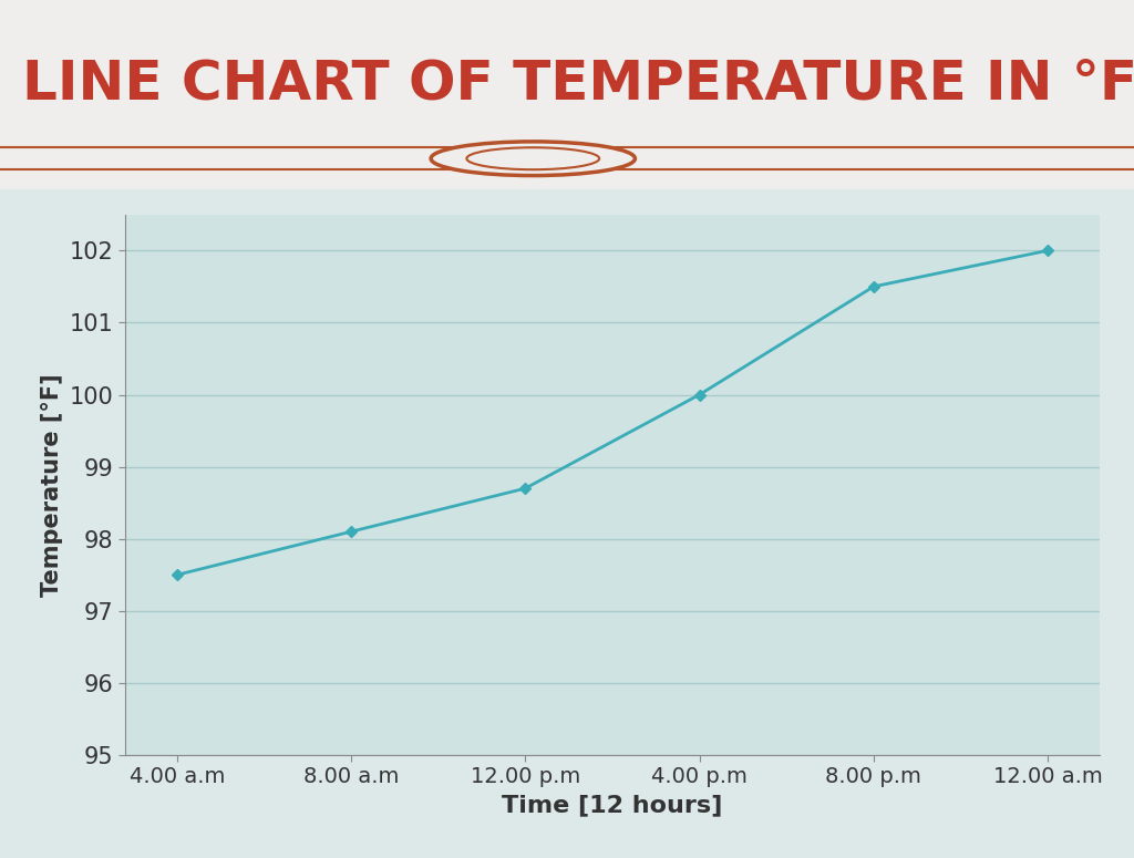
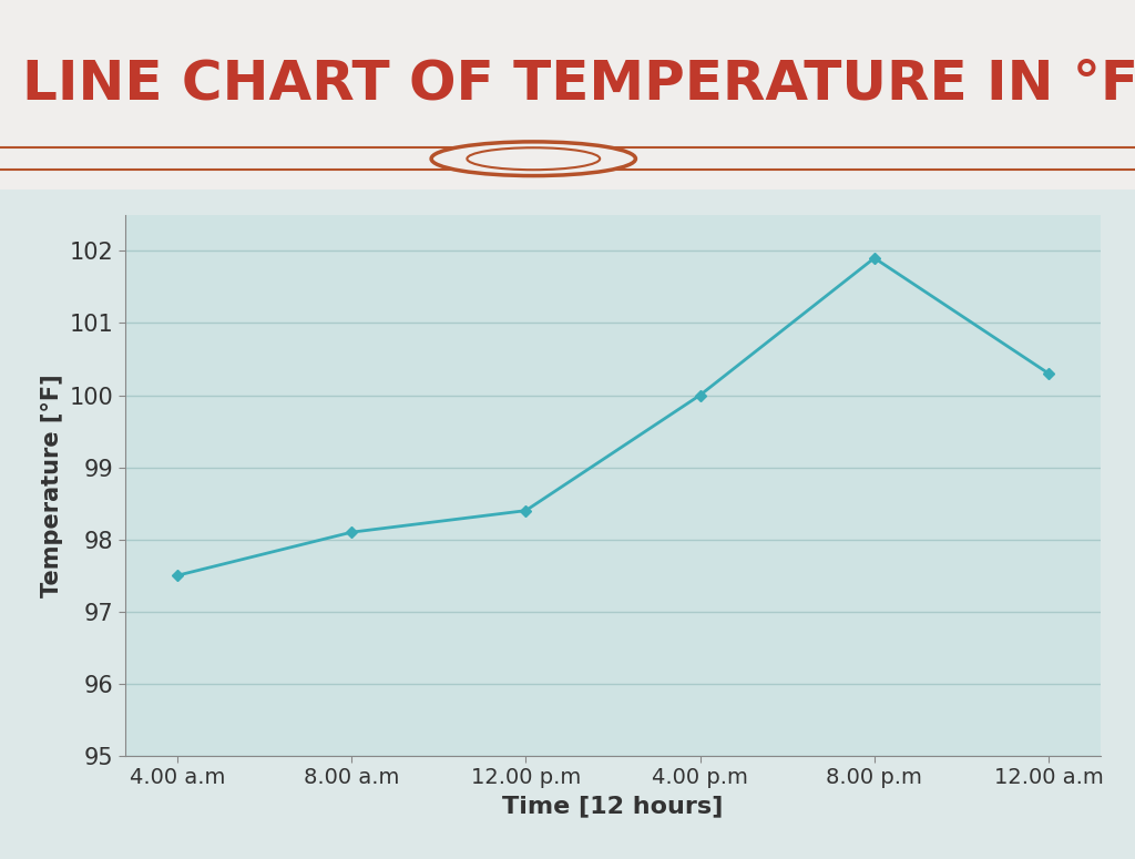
12.00 p.m: 98.7 -> 98.4
8.00 p.m: 101.5 -> 101.9
12.00 a.m: 102.0 -> 100.3
